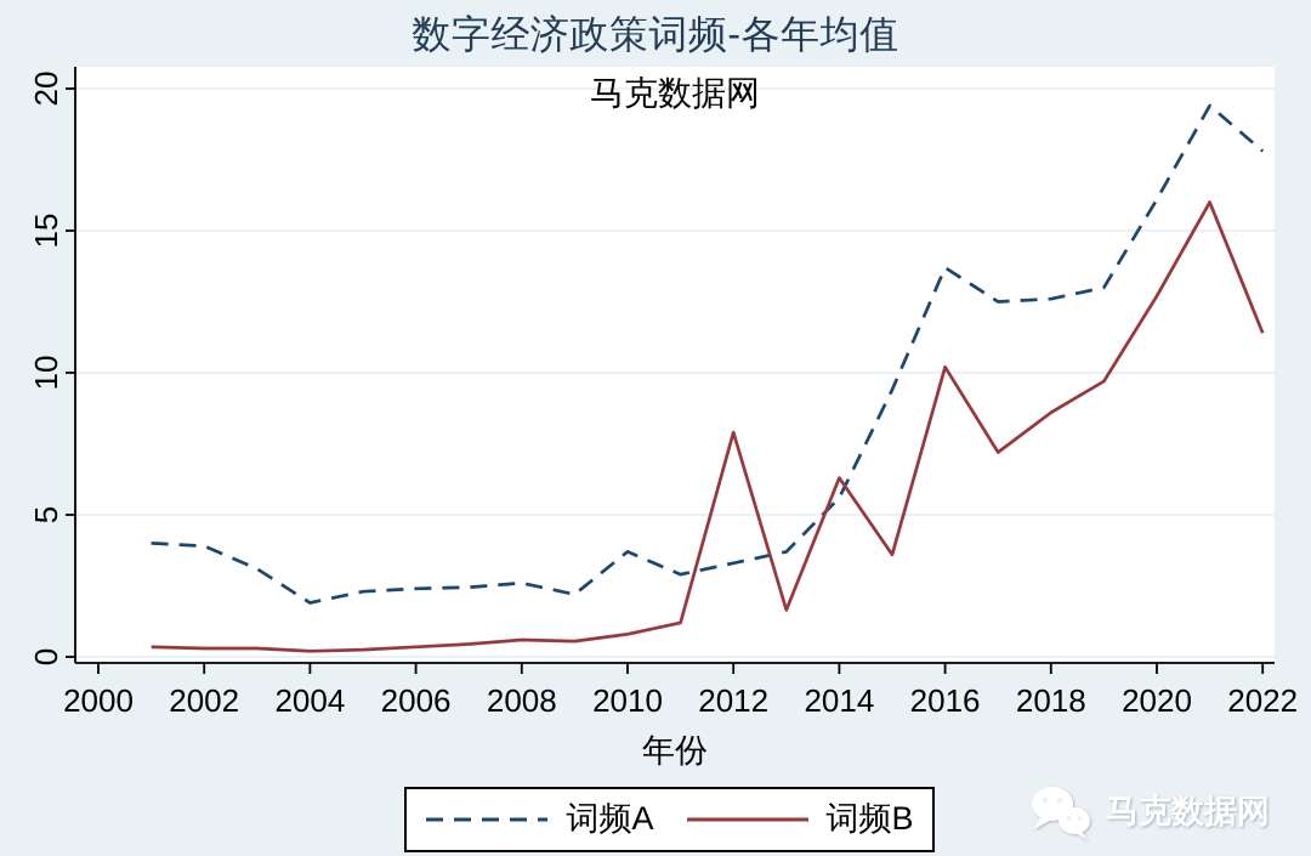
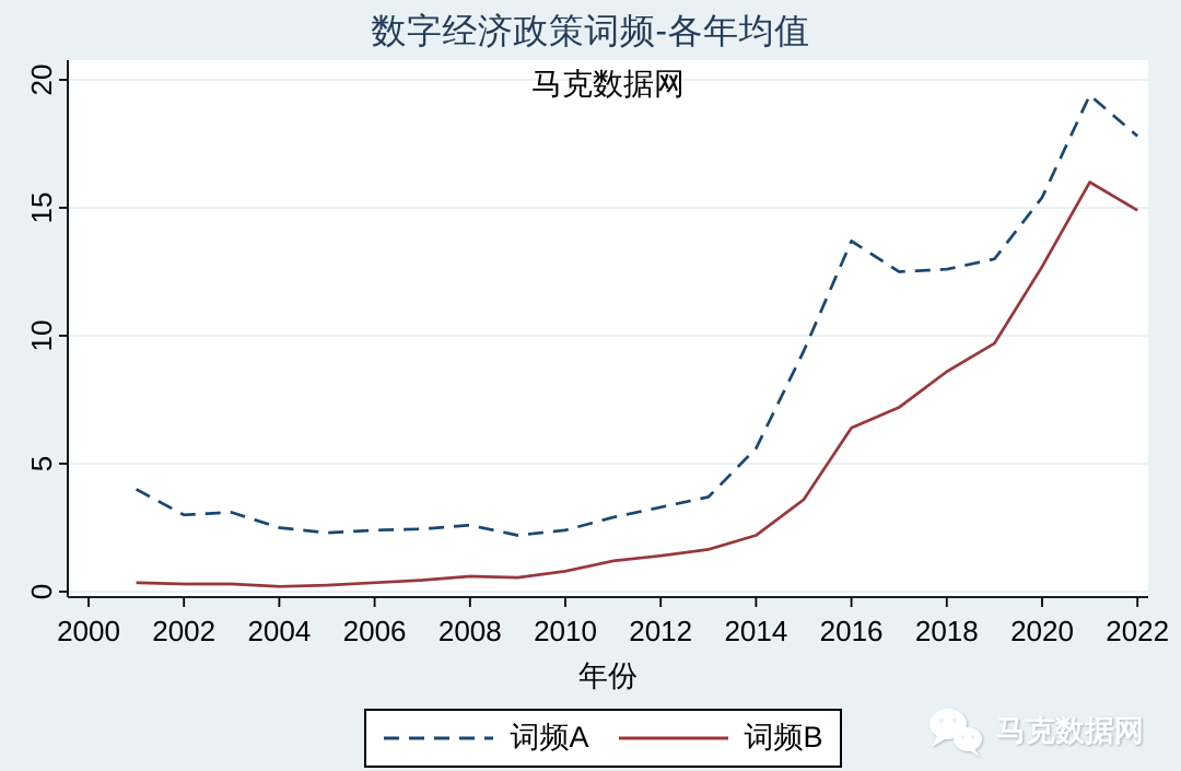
词频A/2002: 3.9 -> 3.0
词频A/2004: 1.9 -> 2.5
词频A/2010: 3.7 -> 2.4
词频B/2012: 7.9 -> 1.4
词频B/2014: 6.3 -> 2.2
词频B/2016: 10.2 -> 6.4
词频A/2020: 16.1 -> 15.4
词频B/2022: 11.4 -> 14.9
